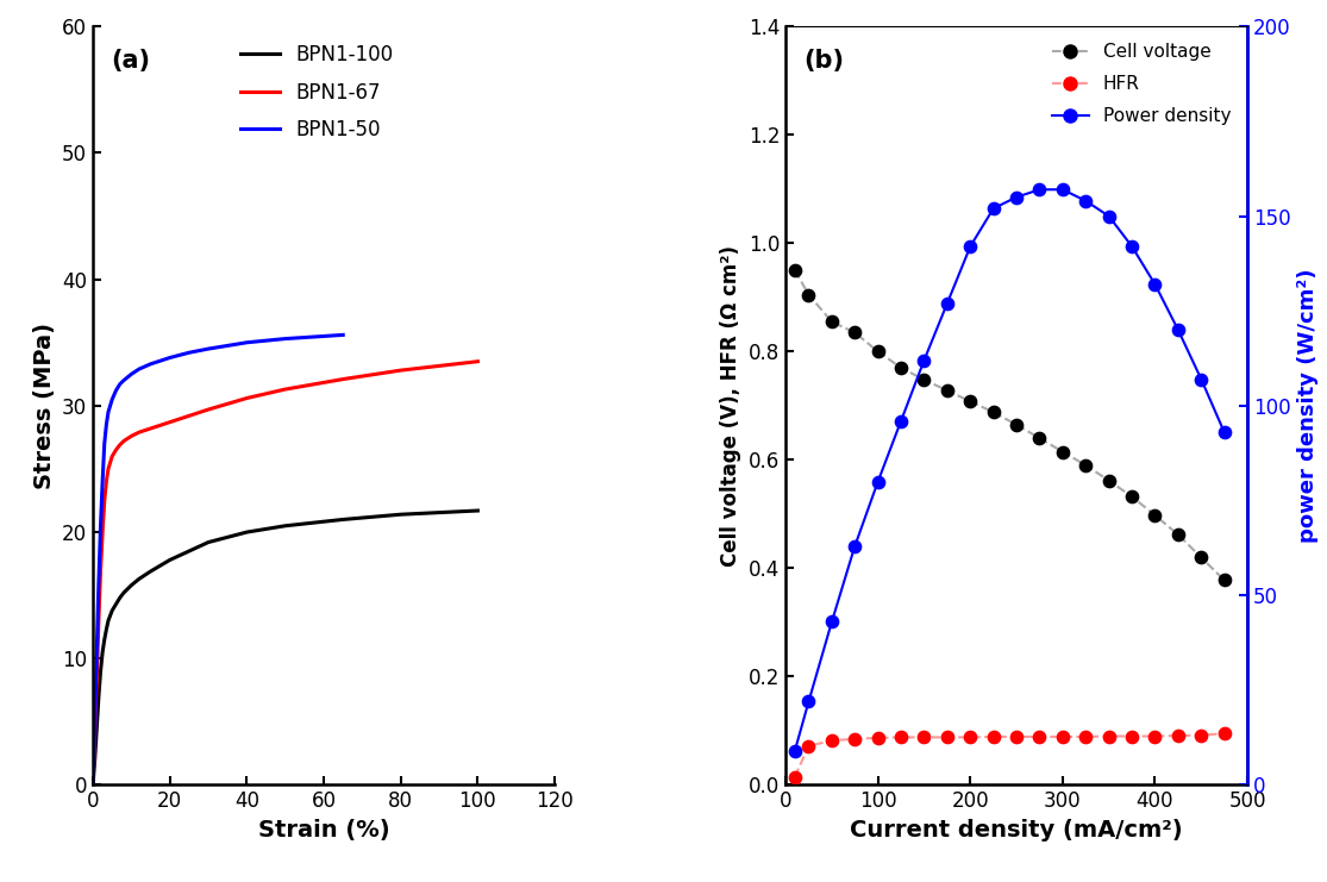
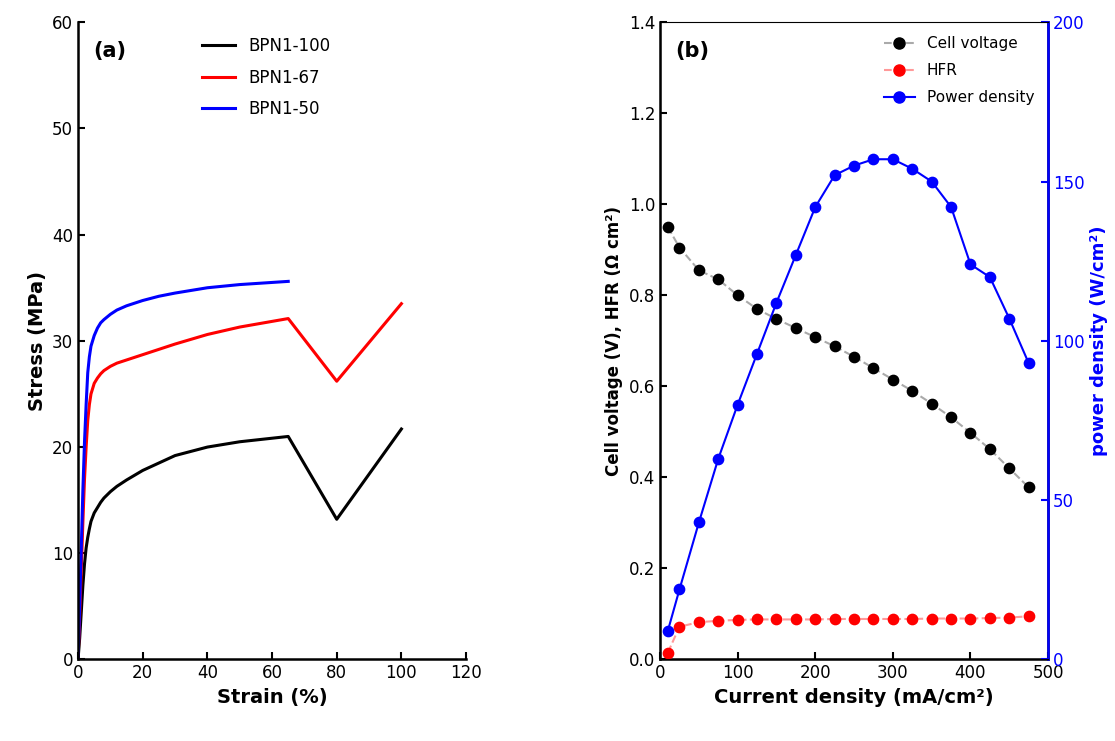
BPN1-100/80: 21.4 -> 13.2
BPN1-67/80: 32.8 -> 26.2
Power density/400: 132 -> 124
